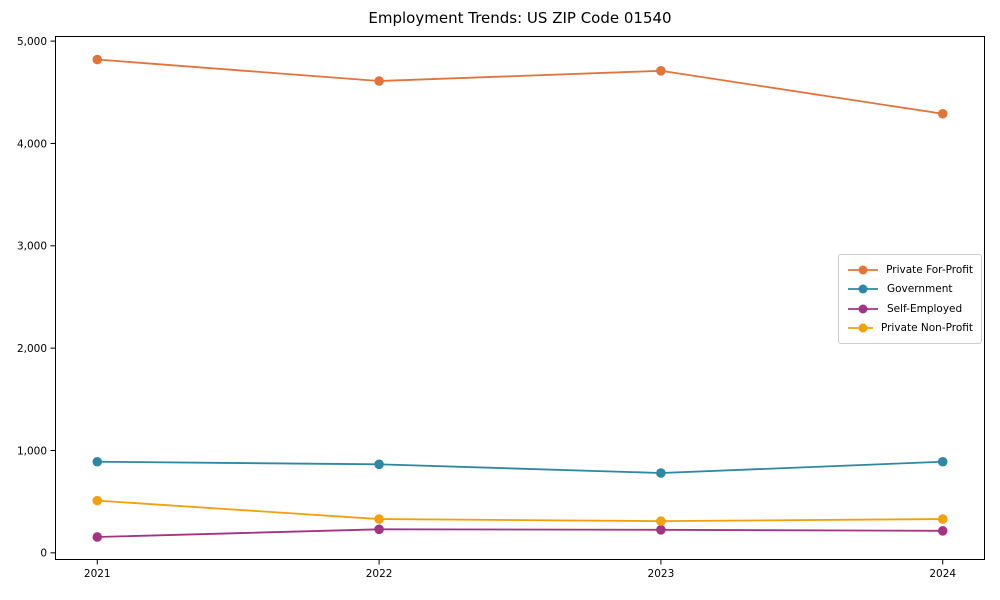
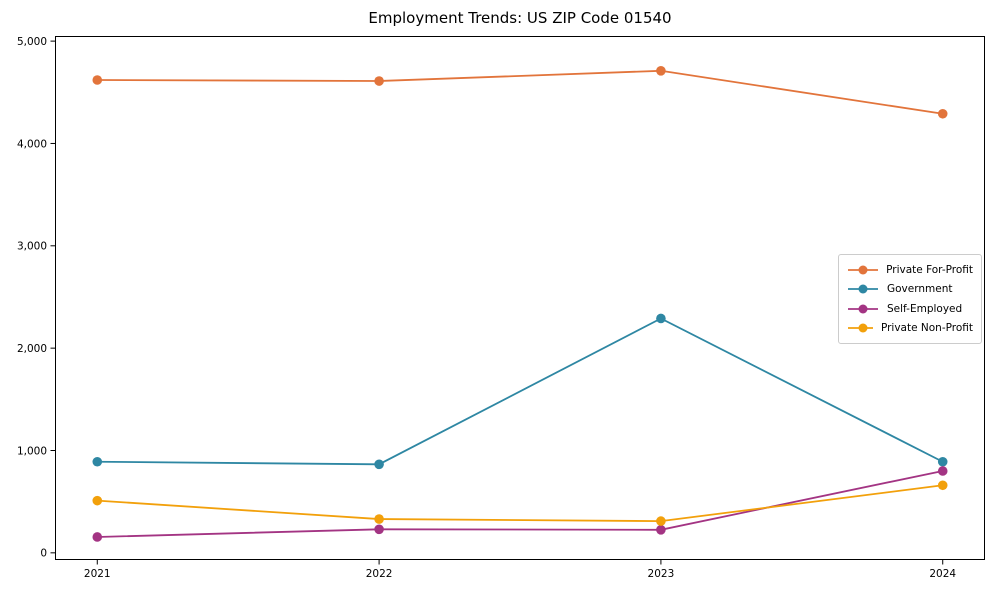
Private For-Profit/2021: 4820 -> 4620
Government/2023: 780 -> 2290
Self-Employed/2024: 220 -> 800
Private Non-Profit/2024: 330 -> 660
